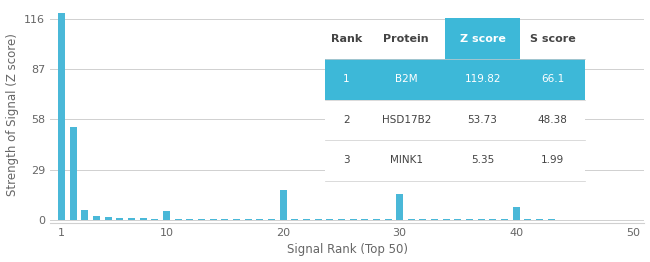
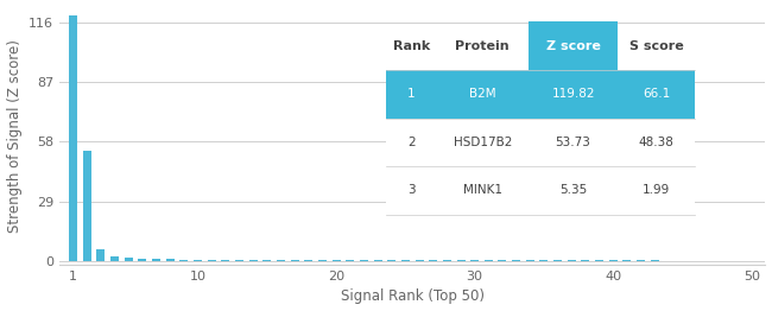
10: 5 -> 0
20: 17 -> 0
30: 15 -> 0
40: 7 -> 0
